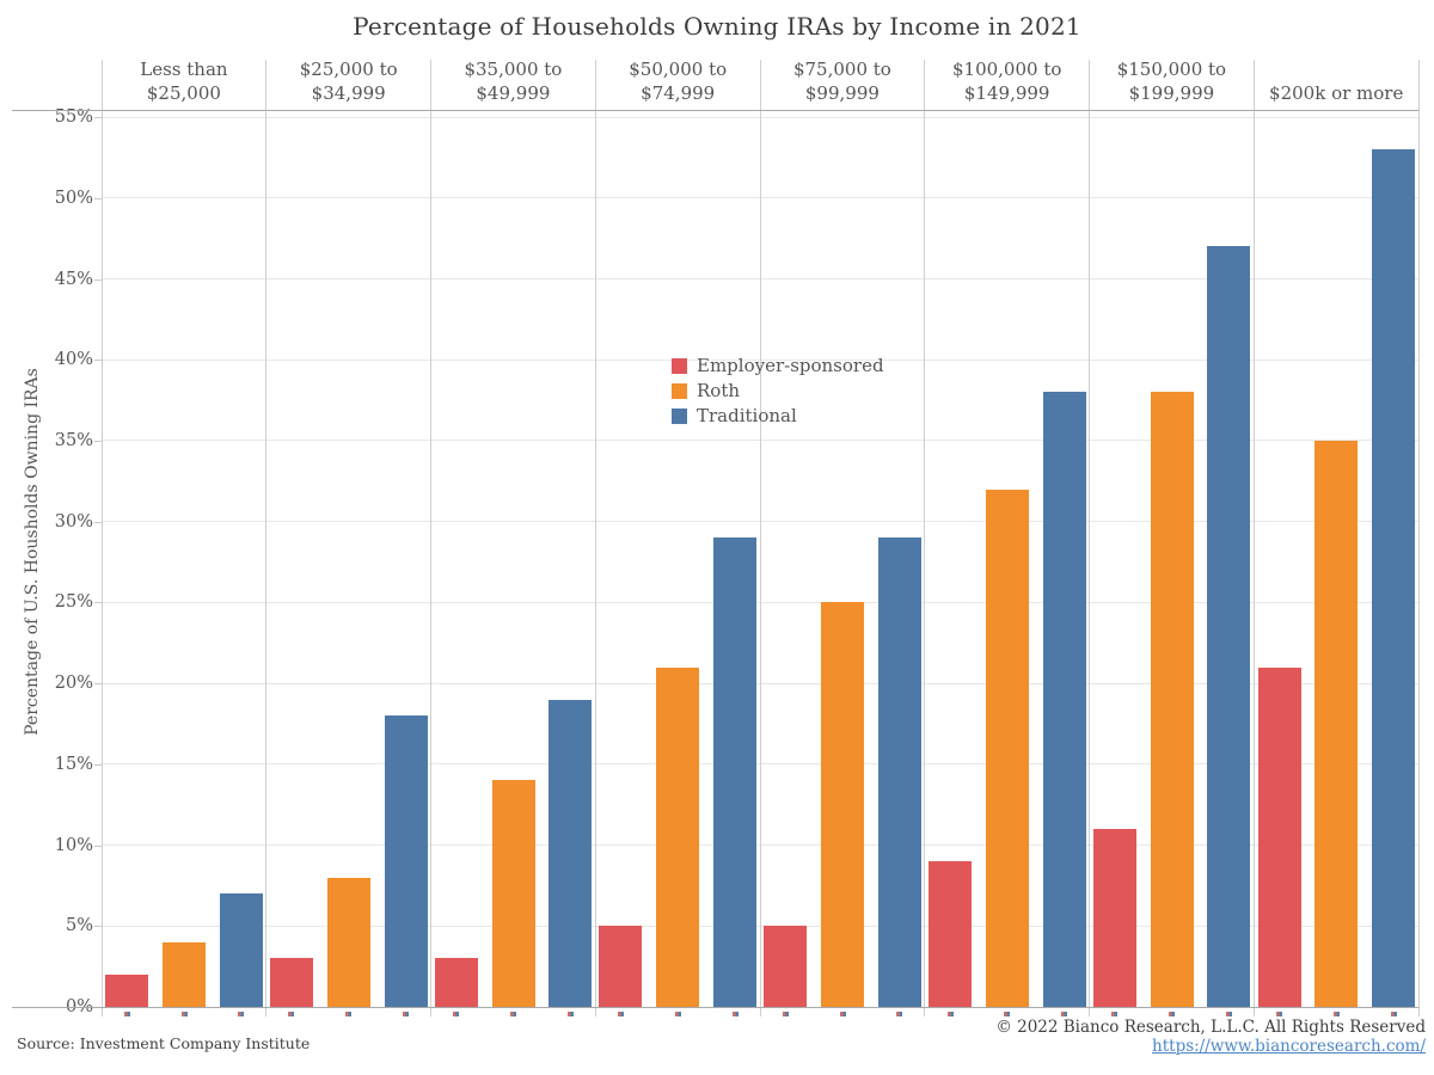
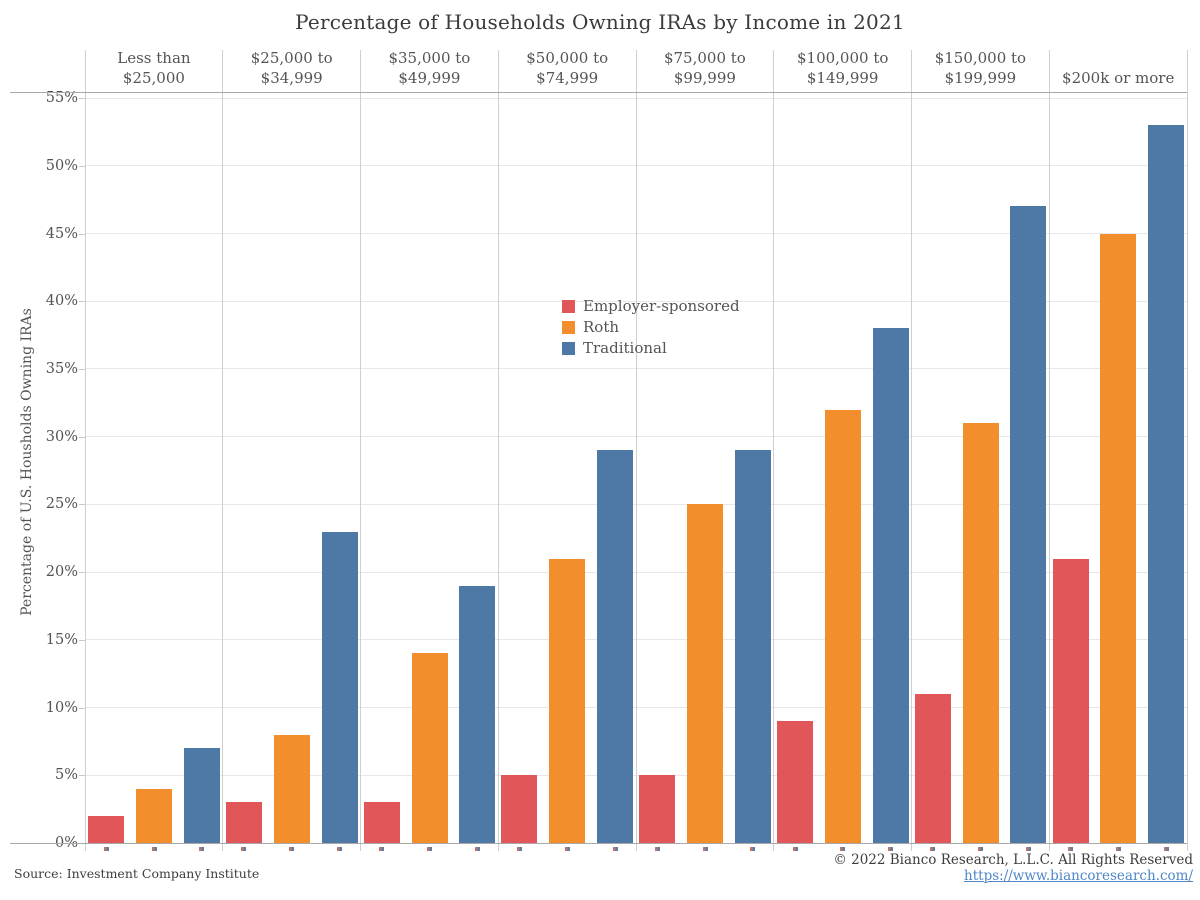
Traditional/$25,000 to $34,999: 18% -> 23%
Roth/$150,000 to $199,999: 38% -> 31%
Roth/$200k or more: 35% -> 45%
